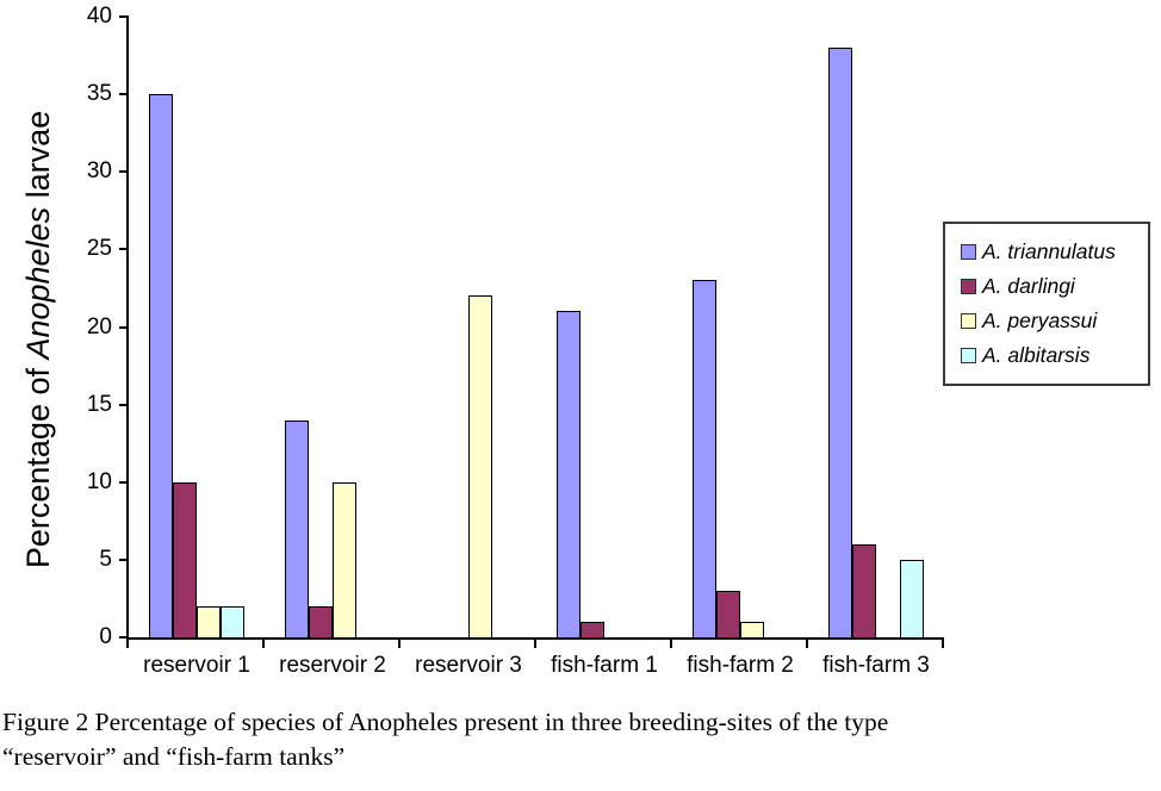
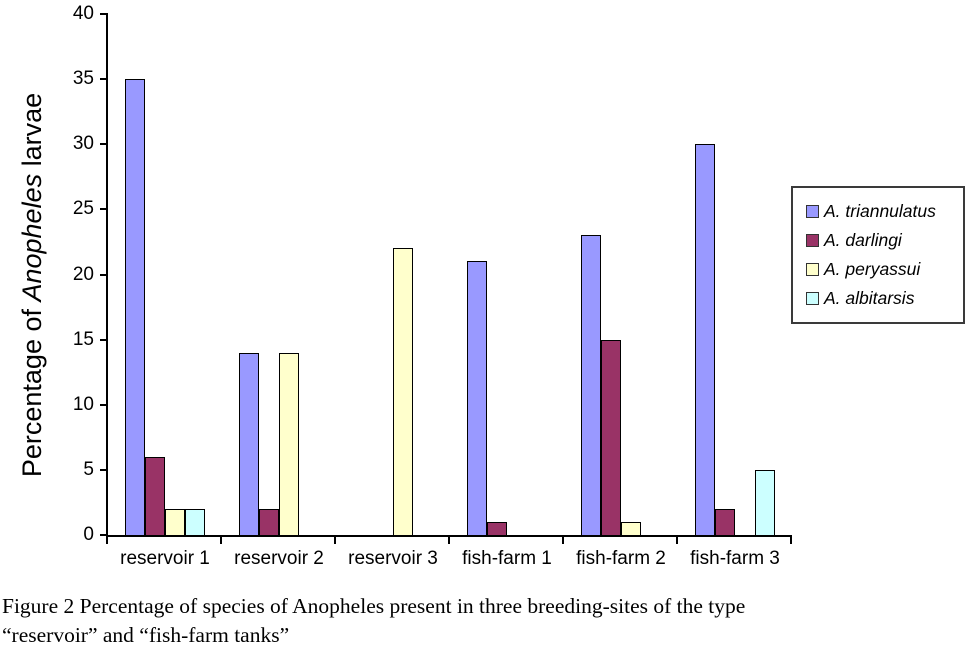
A. darlingi/reservoir 1: 10 -> 6
A. peryassui/reservoir 2: 10 -> 14
A. darlingi/fish-farm 2: 3 -> 15
A. triannulatus/fish-farm 3: 38 -> 30
A. darlingi/fish-farm 3: 6 -> 2
